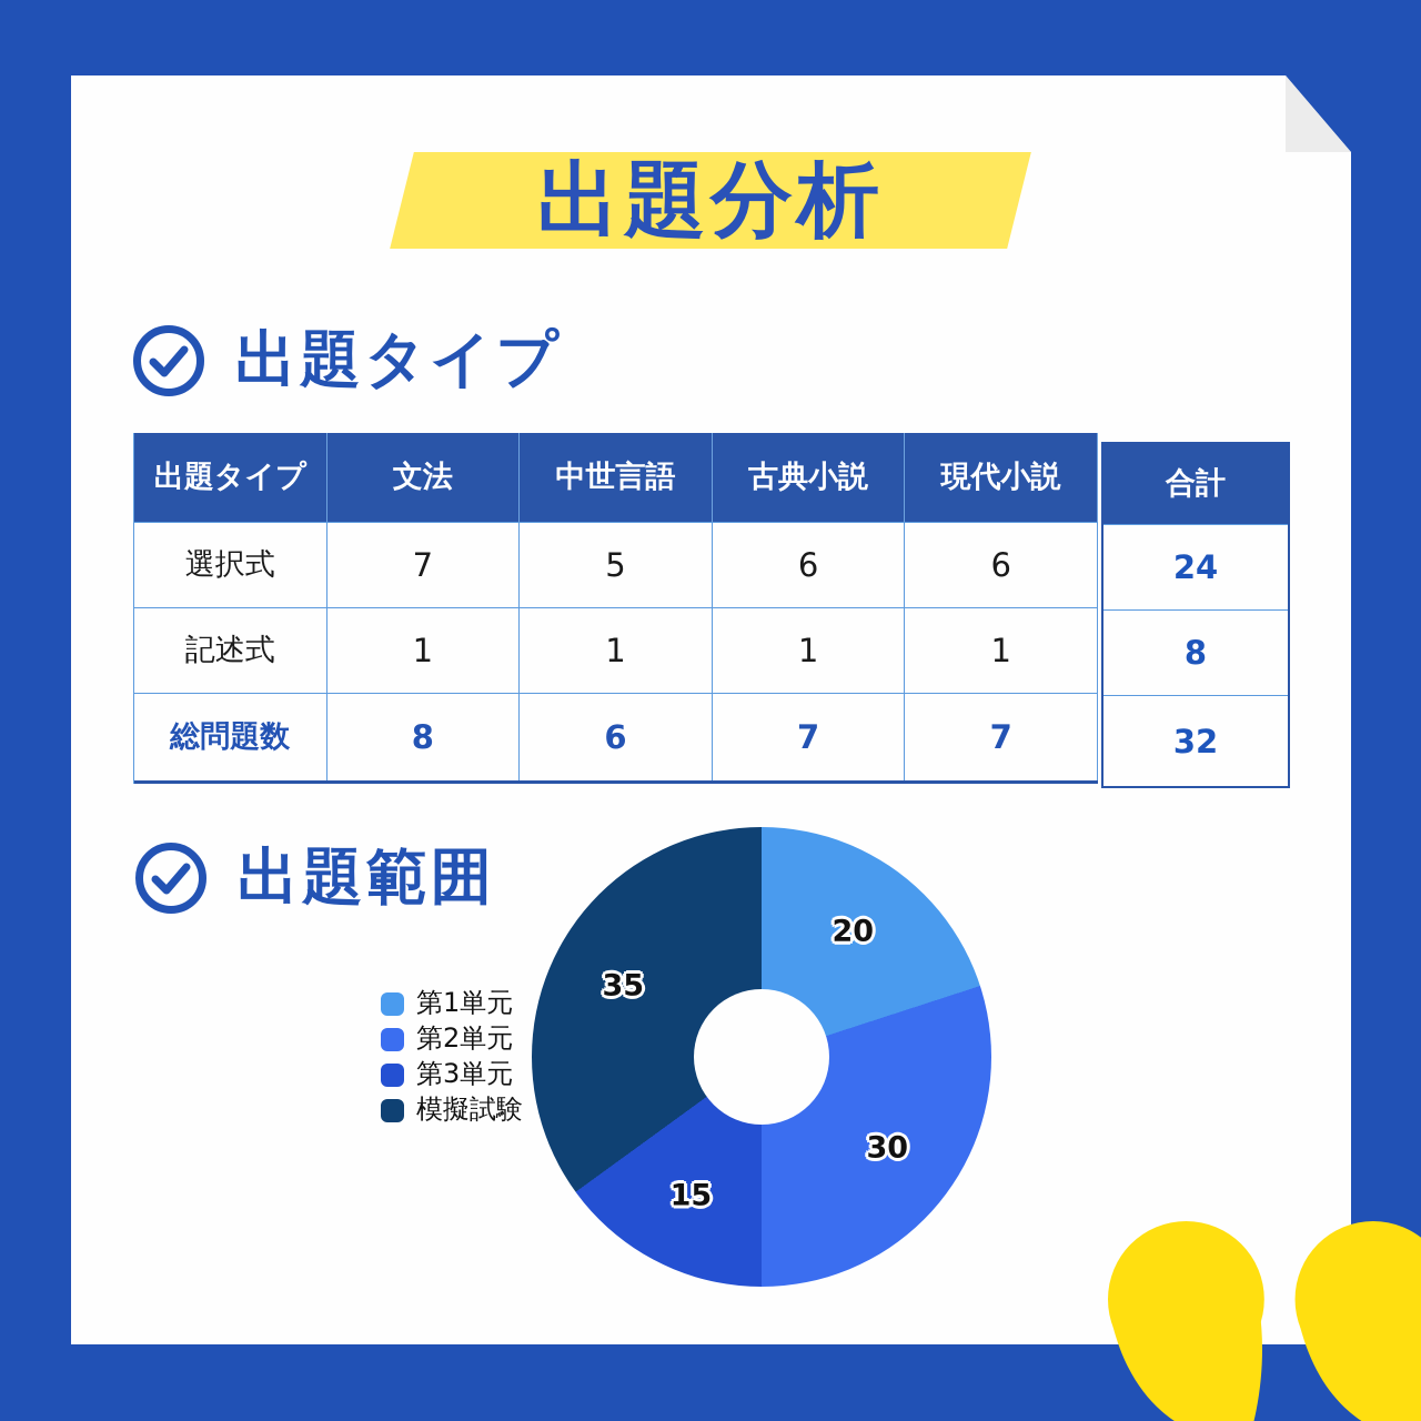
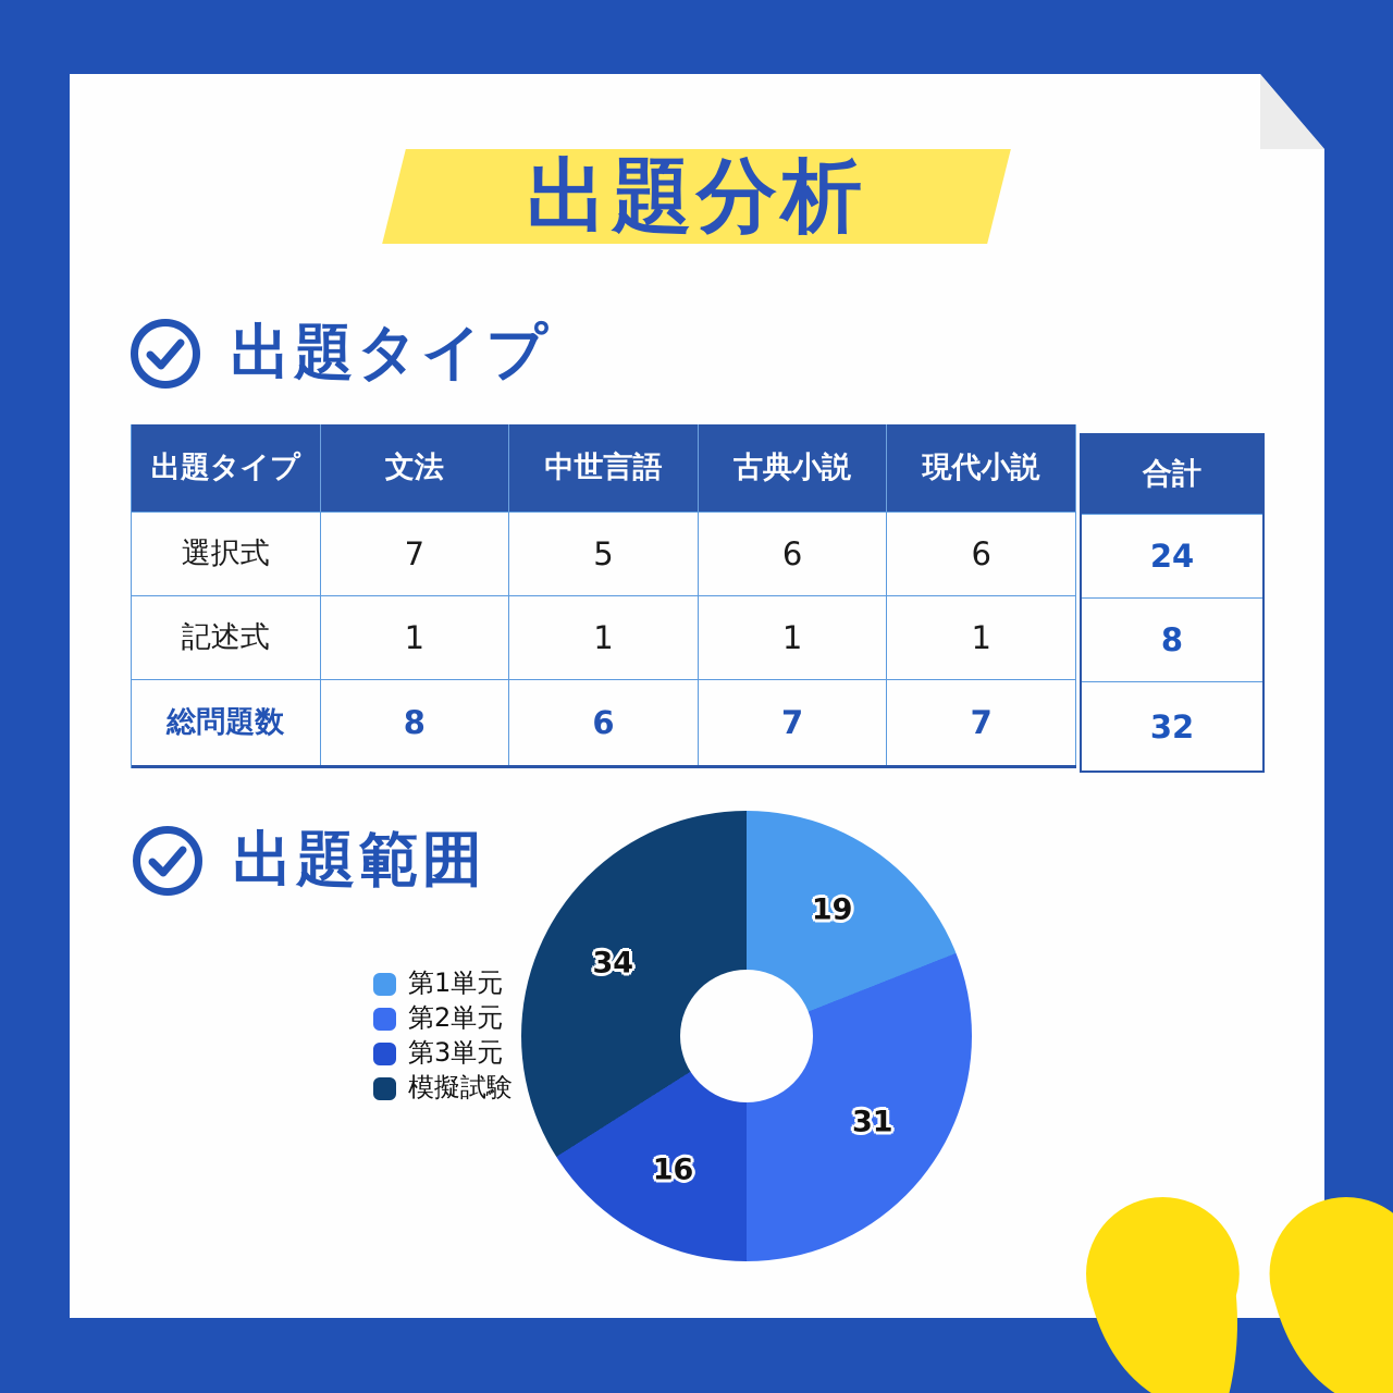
第1単元: 20 -> 19
第2単元: 30 -> 31
第3単元: 15 -> 16
模擬試験: 35 -> 34
